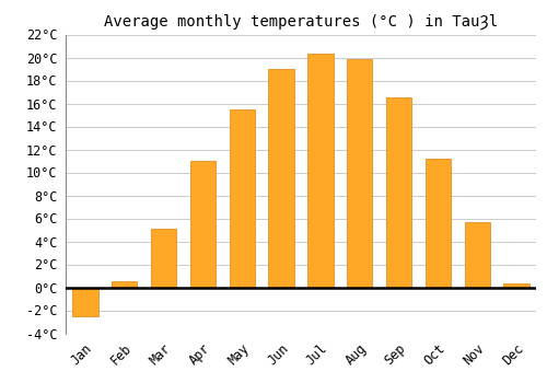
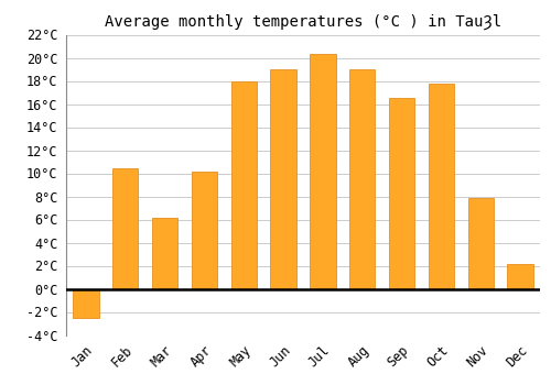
Feb: 0.5°C -> 10.4°C
Mar: 5.1°C -> 6.1°C
Apr: 11.0°C -> 10.1°C
May: 15.5°C -> 18.0°C
Aug: 19.9°C -> 19.0°C
Oct: 11.2°C -> 17.8°C
Nov: 5.7°C -> 7.9°C
Dec: 0.3°C -> 2.1°C
